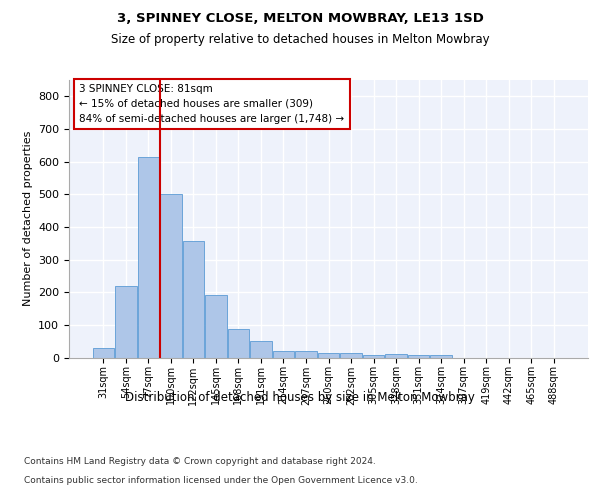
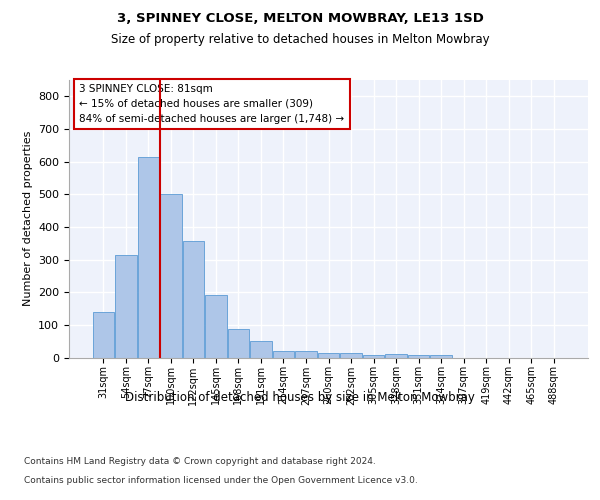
31sqm: 30 -> 140
54sqm: 220 -> 315
